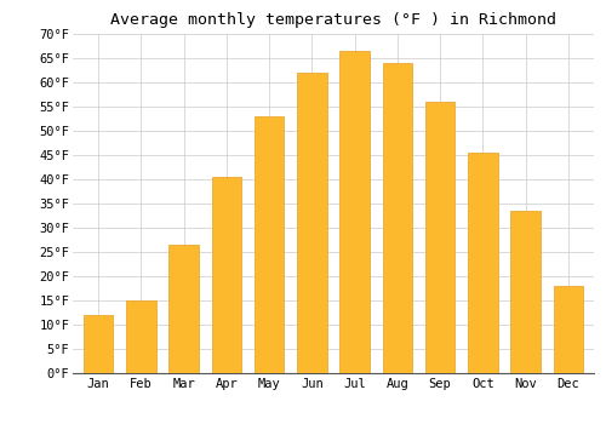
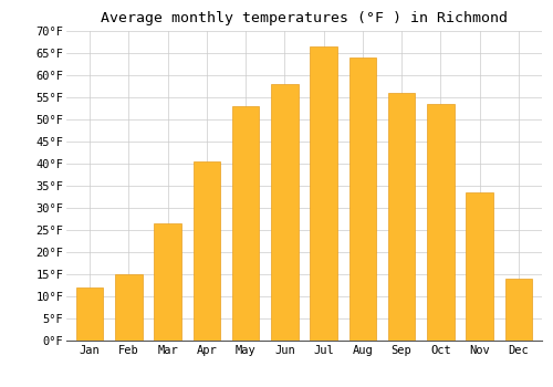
Jun: 62.0°F -> 58.0°F
Oct: 45.5°F -> 53.5°F
Dec: 18.0°F -> 14.0°F
